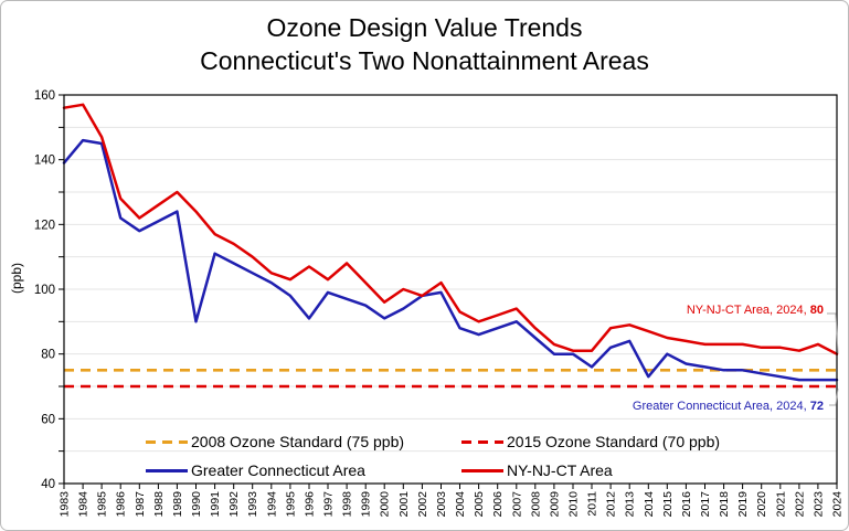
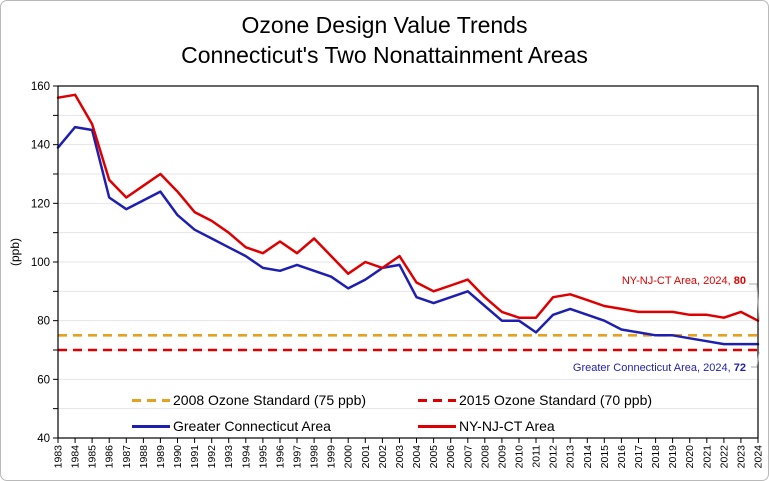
Greater Connecticut Area/1990: 90 -> 116
Greater Connecticut Area/1996: 91 -> 97
Greater Connecticut Area/2014: 73 -> 82
